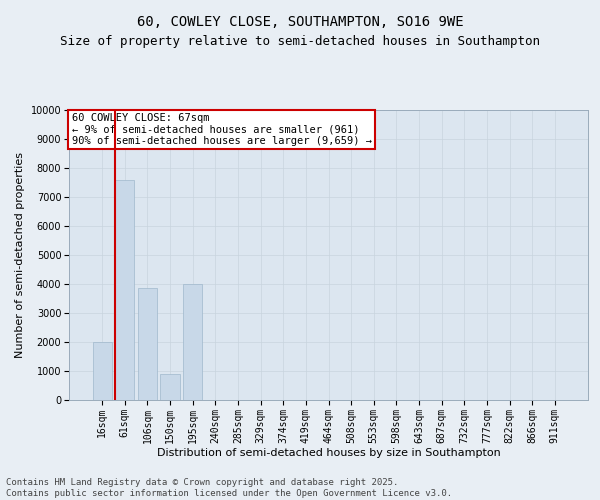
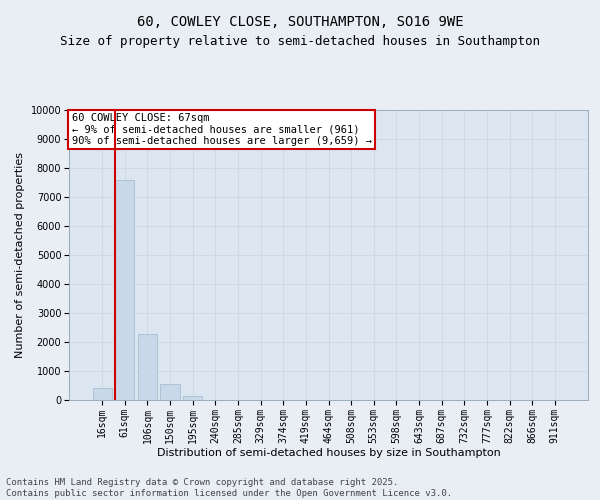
16sqm: 2000 -> 430
106sqm: 3850 -> 2270
150sqm: 900 -> 550
195sqm: 4000 -> 130
